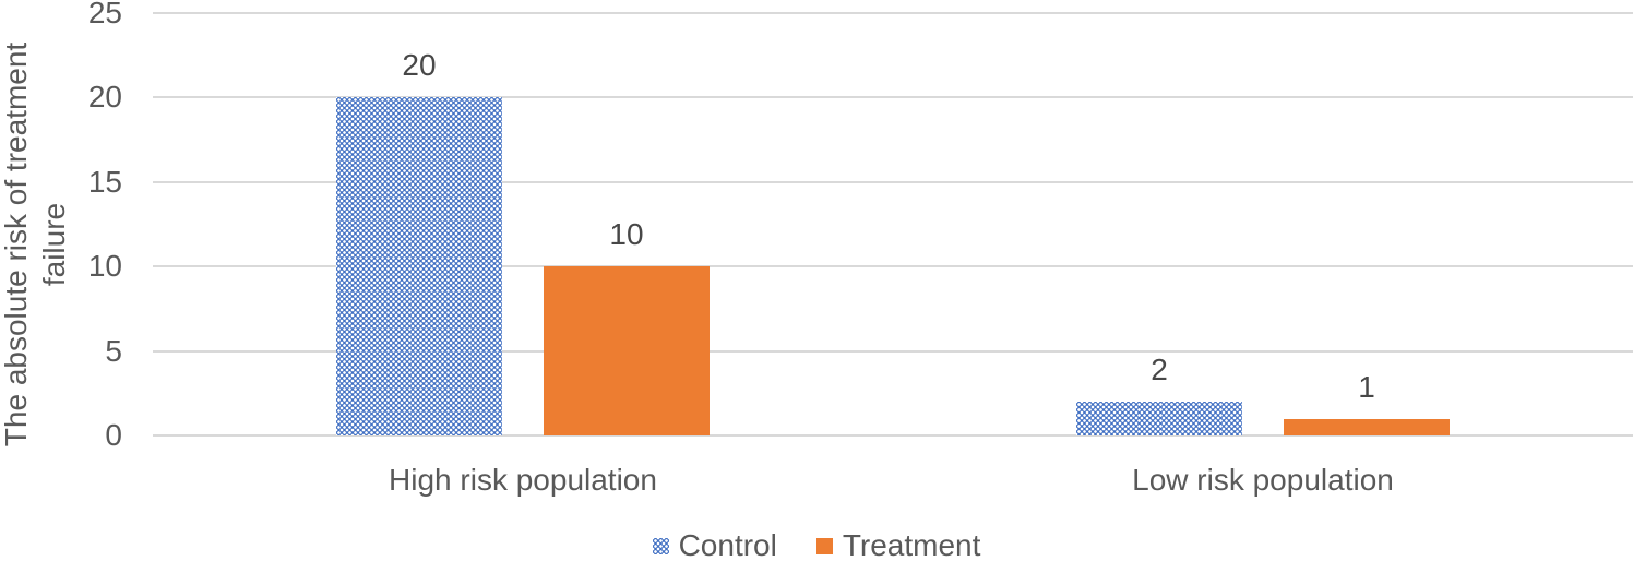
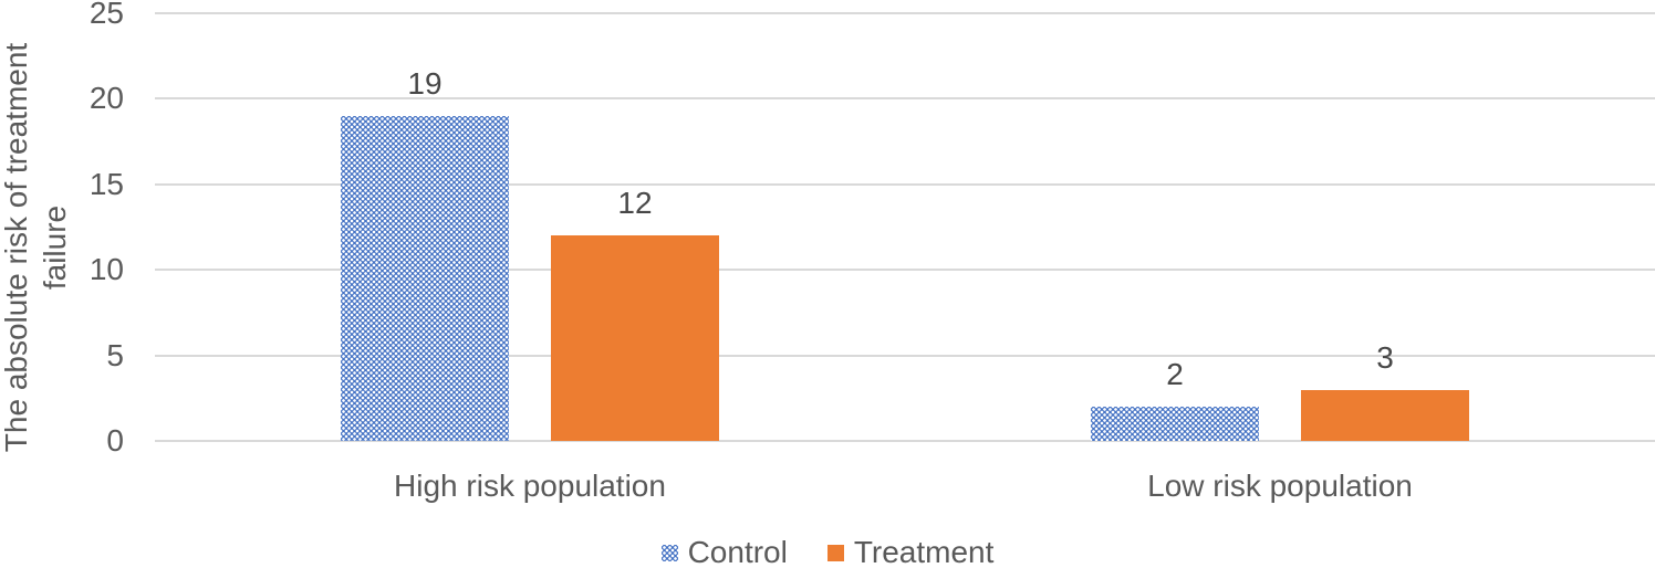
Control/High risk population: 20 -> 19
Treatment/High risk population: 10 -> 12
Treatment/Low risk population: 1 -> 3
